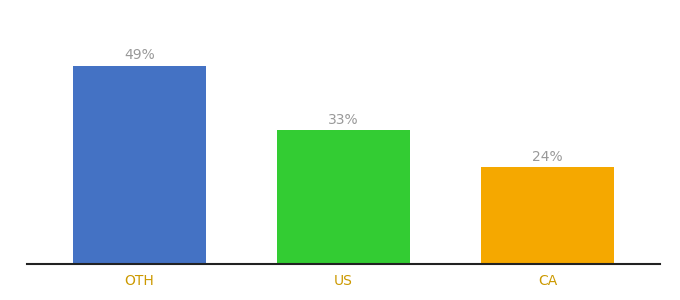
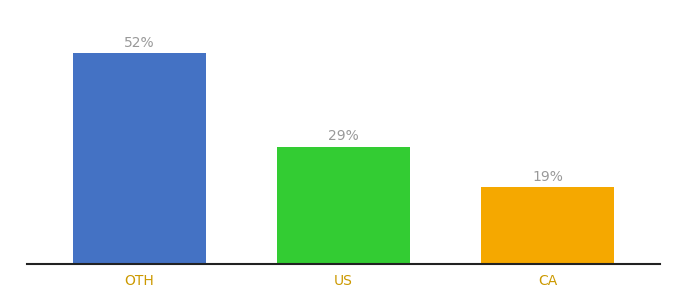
OTH: 49% -> 52%
US: 33% -> 29%
CA: 24% -> 19%
